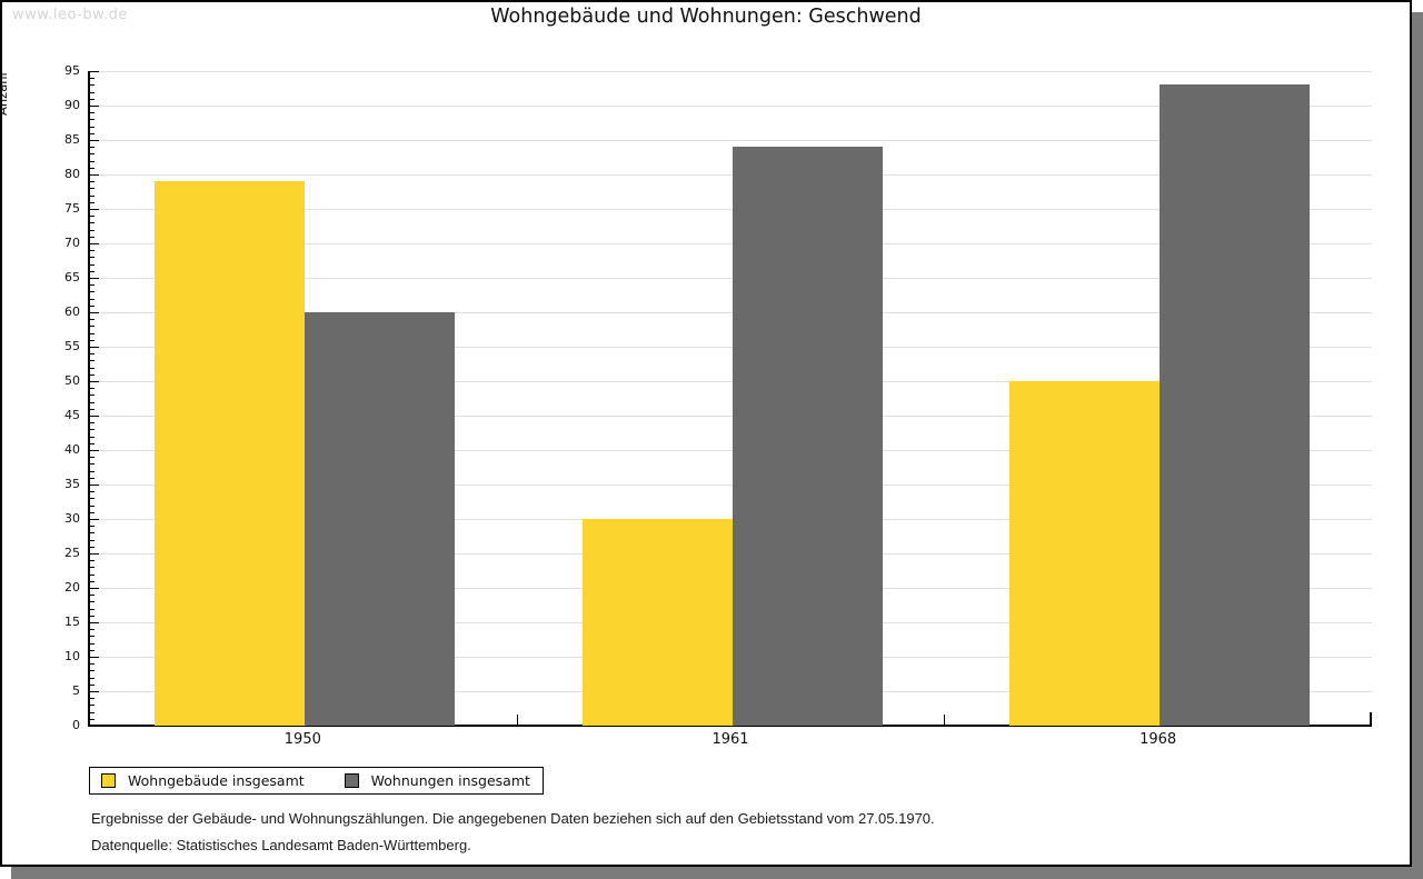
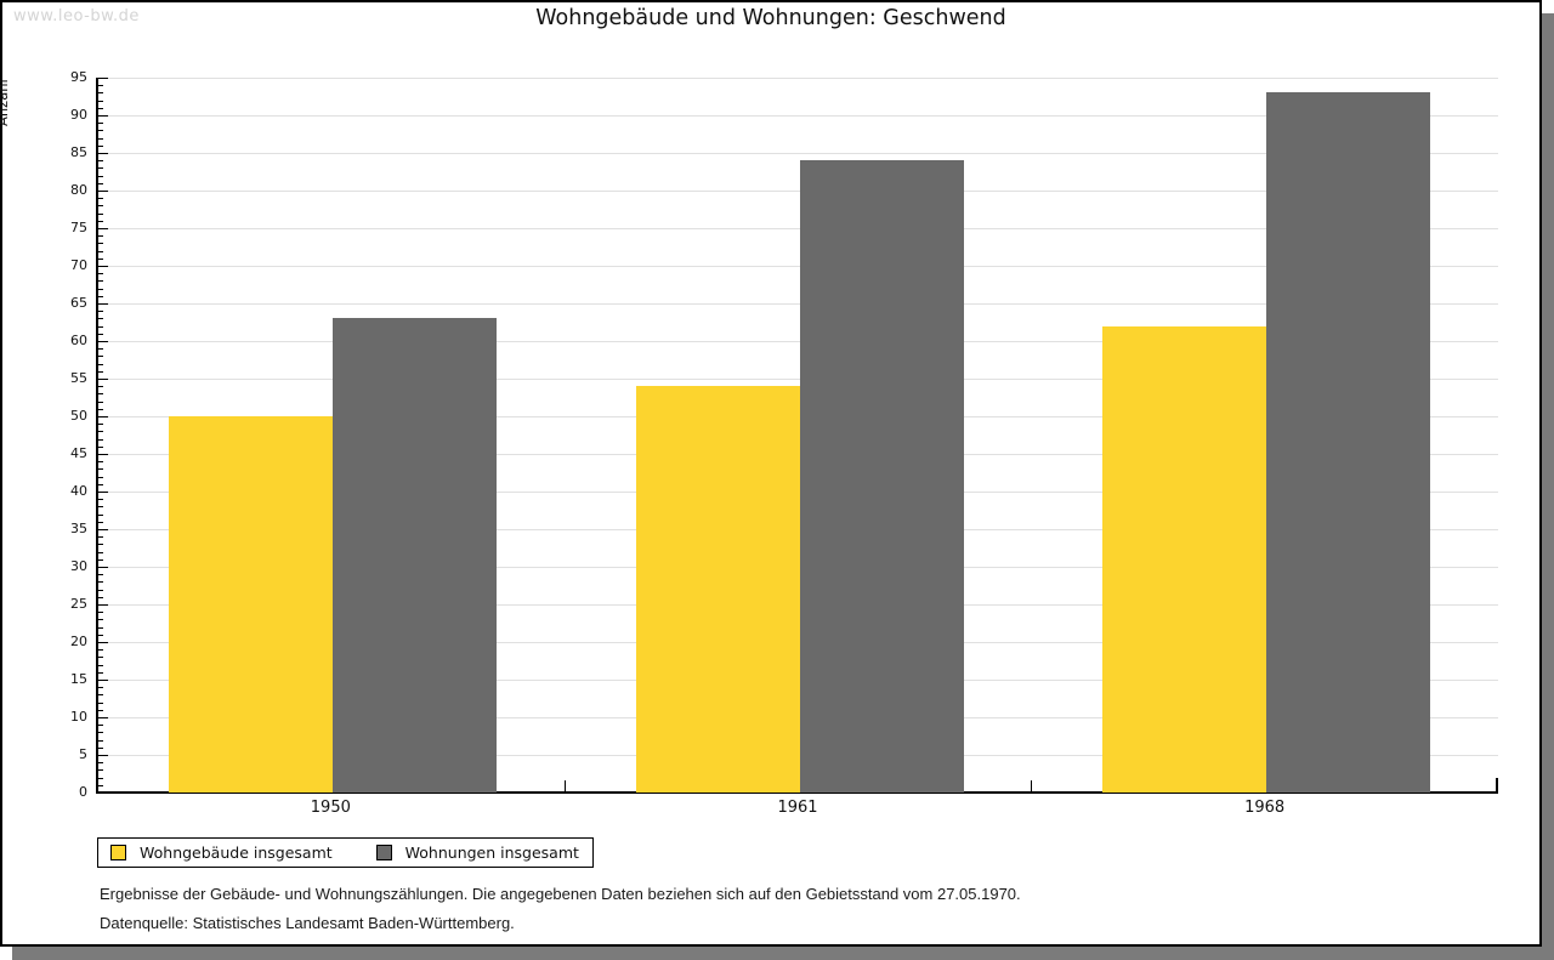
Wohngebäude insgesamt/1950: 79 -> 50
Wohnungen insgesamt/1950: 60 -> 63
Wohngebäude insgesamt/1961: 30 -> 54
Wohngebäude insgesamt/1968: 50 -> 62
